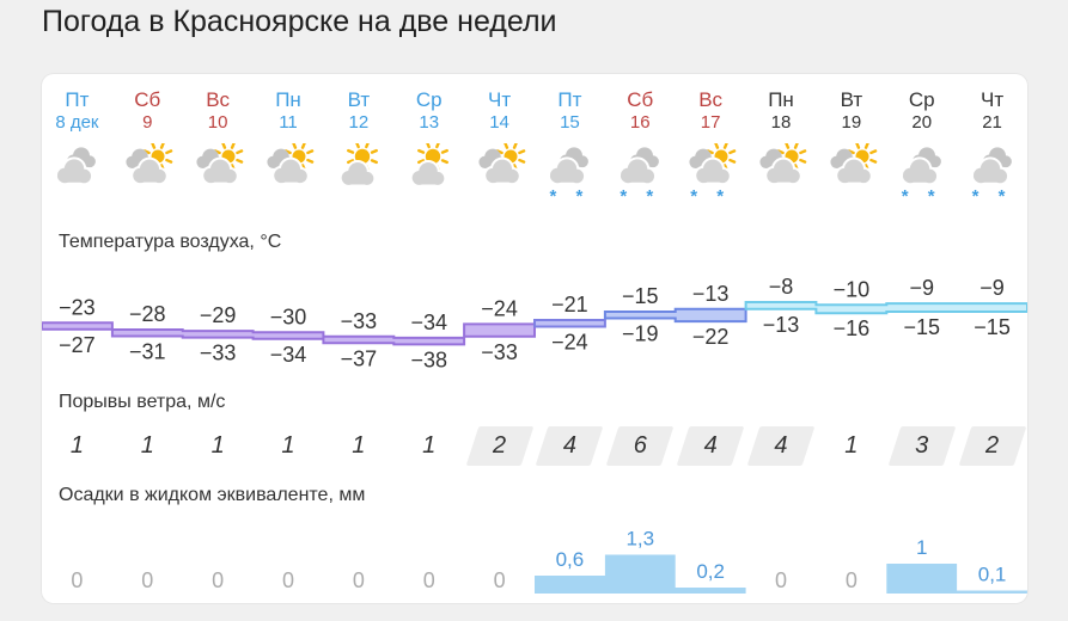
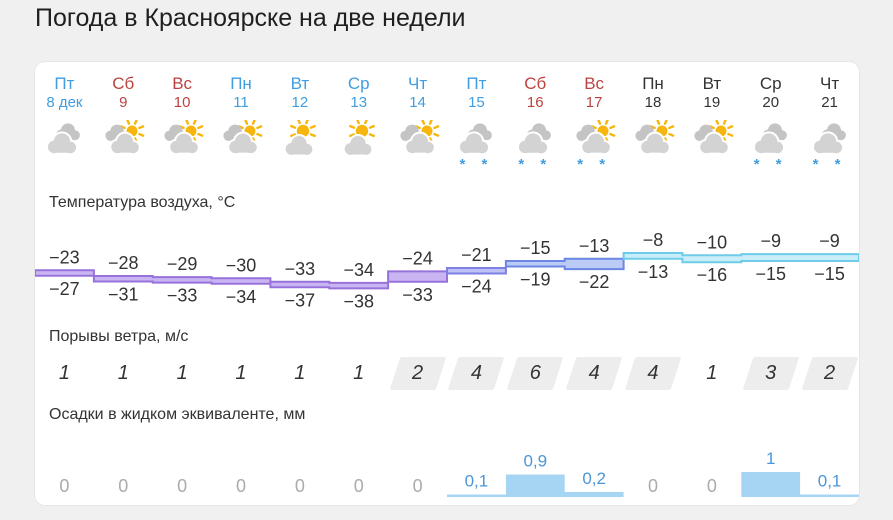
Осадки в жидком эквиваленте, мм/Пт 15: 0,6 -> 0,1
Осадки в жидком эквиваленте, мм/Сб 16: 1,3 -> 0,9
